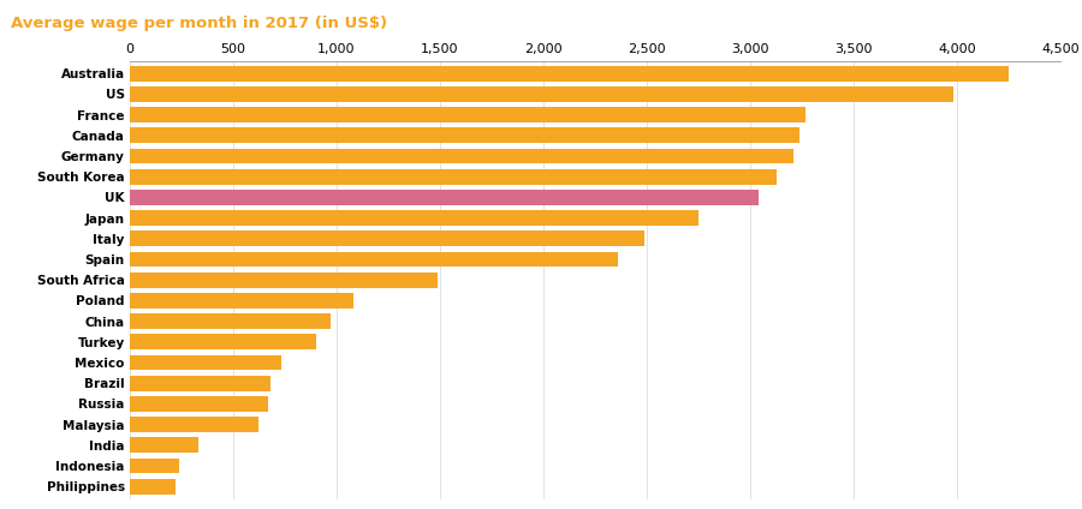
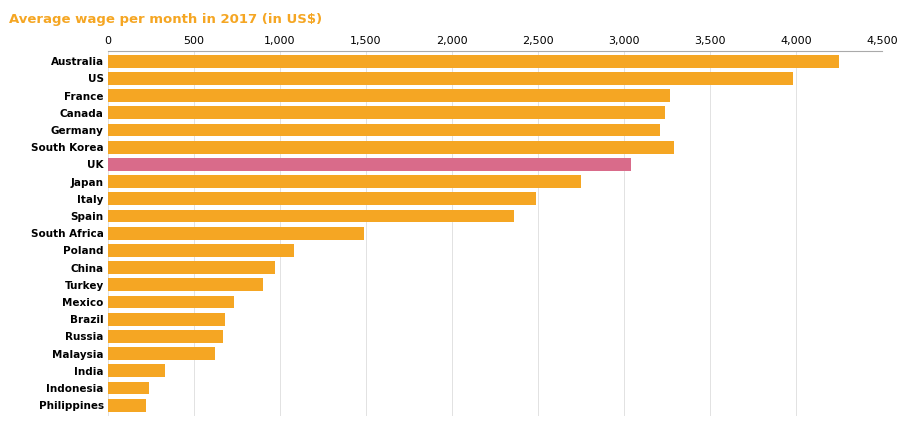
South Korea: 3,130 -> 3,290
